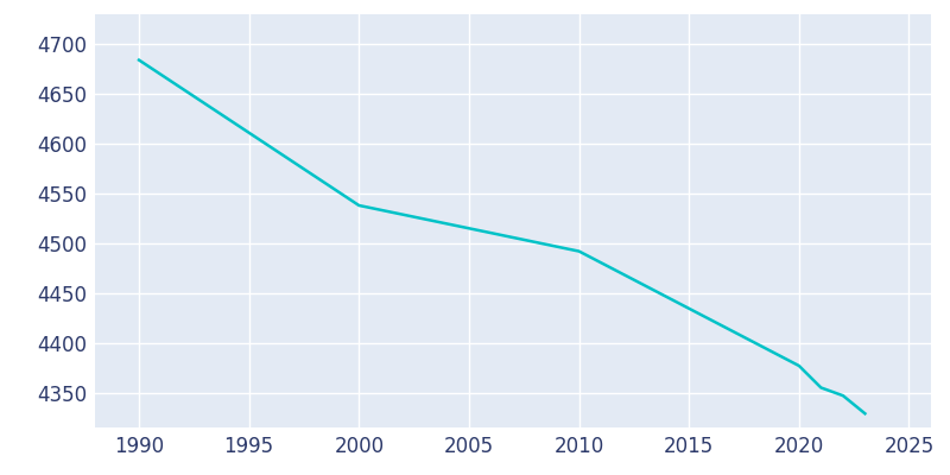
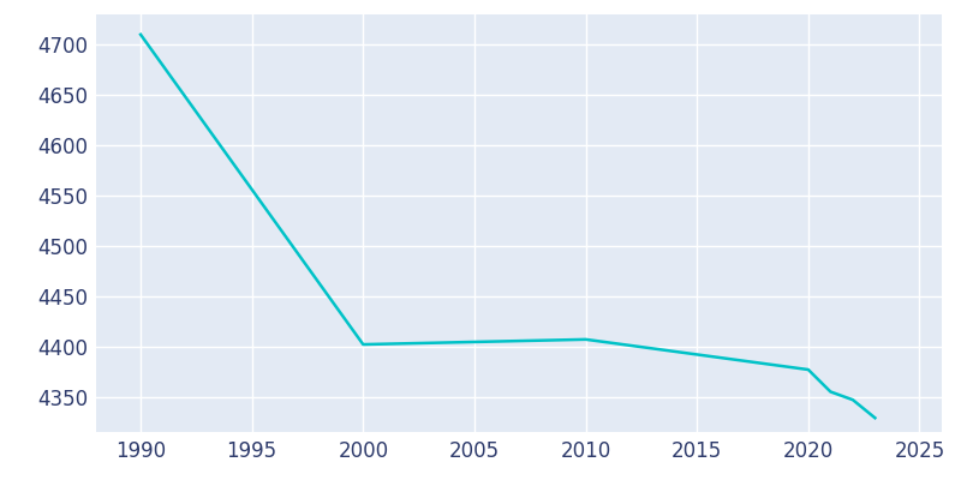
1990: 4684 -> 4710
2000: 4538 -> 4402
2010: 4492 -> 4407
